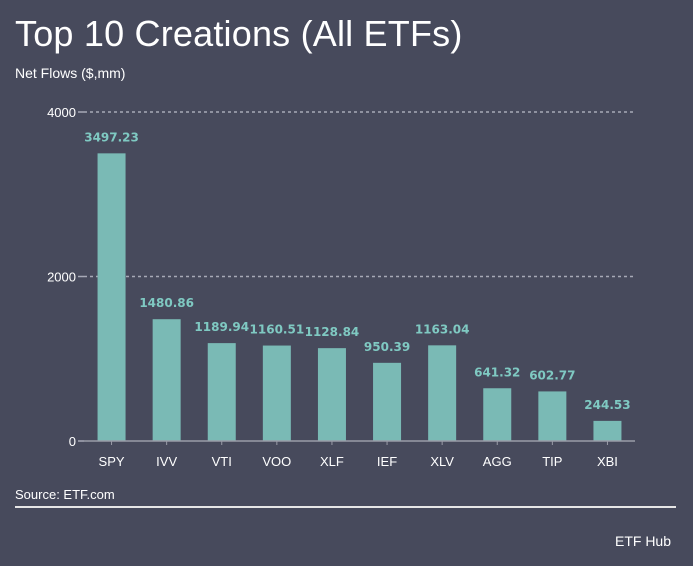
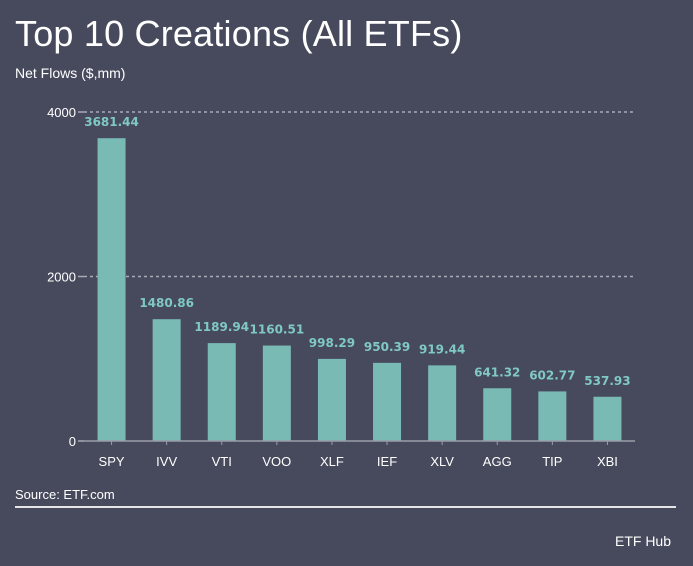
SPY: 3497.23 -> 3681.44
XLF: 1128.84 -> 998.29
XLV: 1163.04 -> 919.44
XBI: 244.53 -> 537.93
